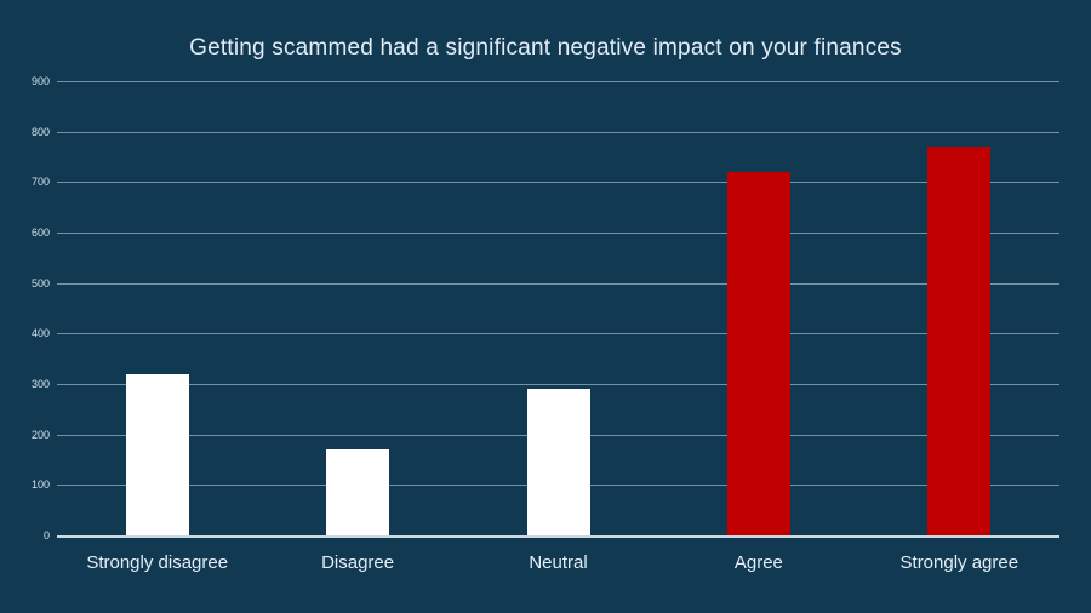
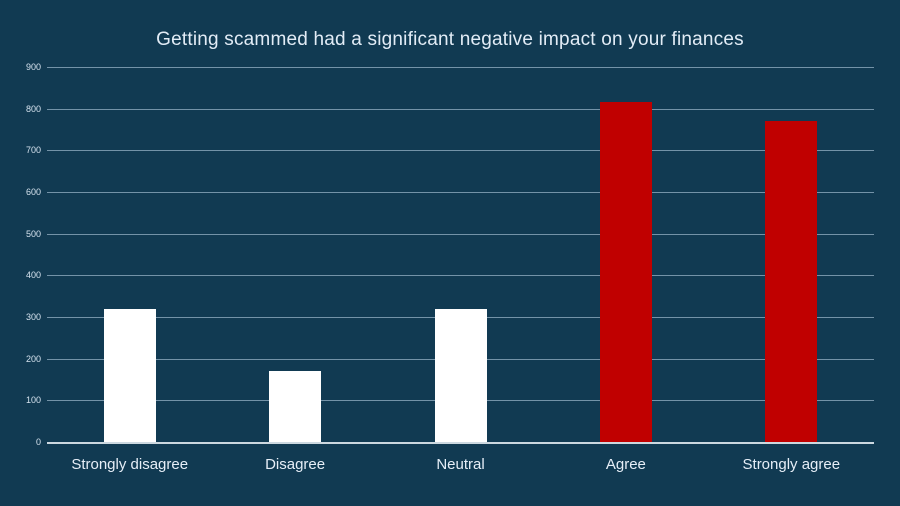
Neutral: 290 -> 320
Agree: 720 -> 820
